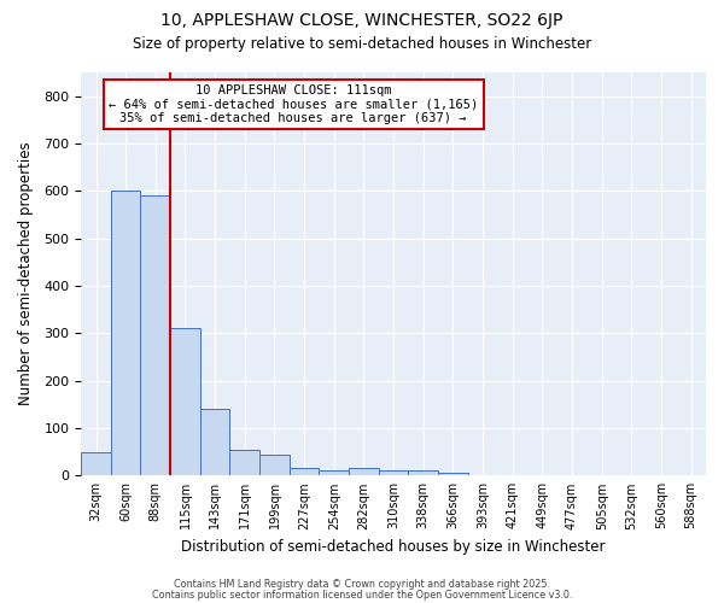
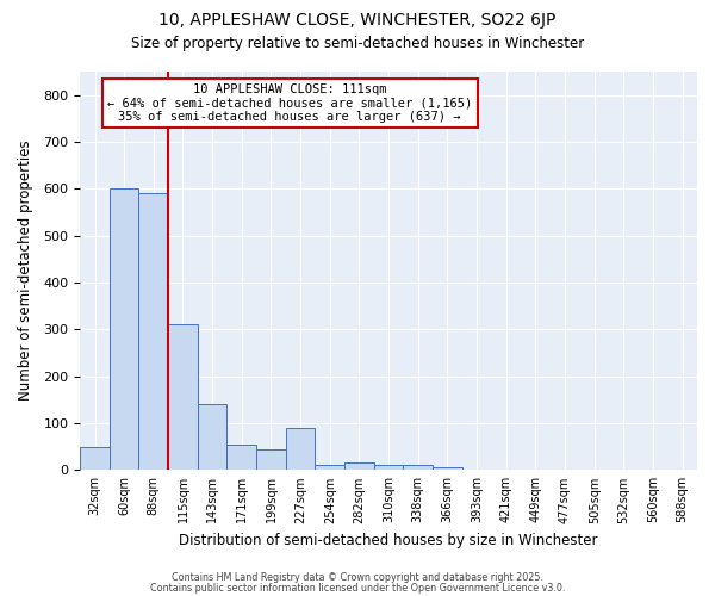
227sqm: 15 -> 90
